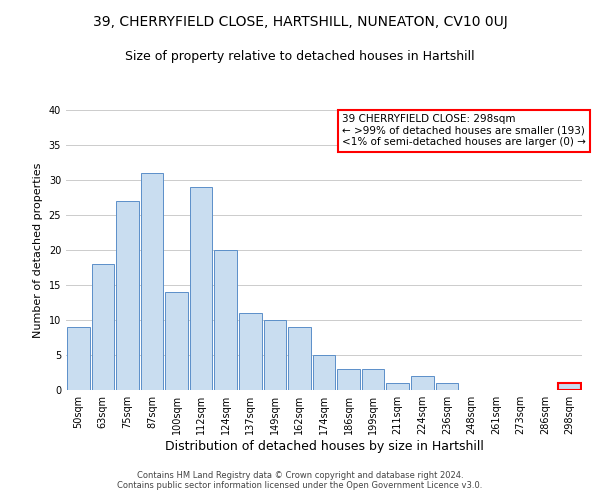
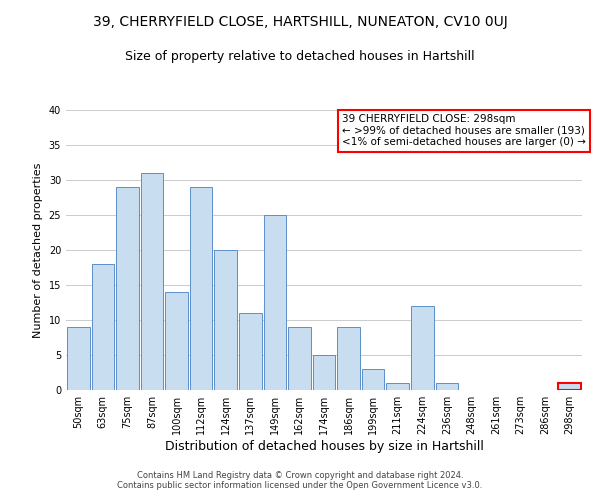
75sqm: 27 -> 29
149sqm: 10 -> 25
186sqm: 3 -> 9
224sqm: 2 -> 12
